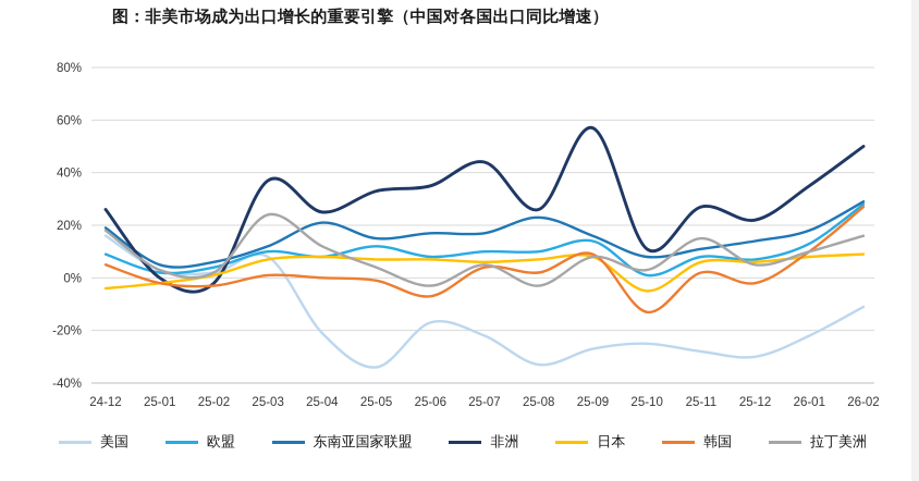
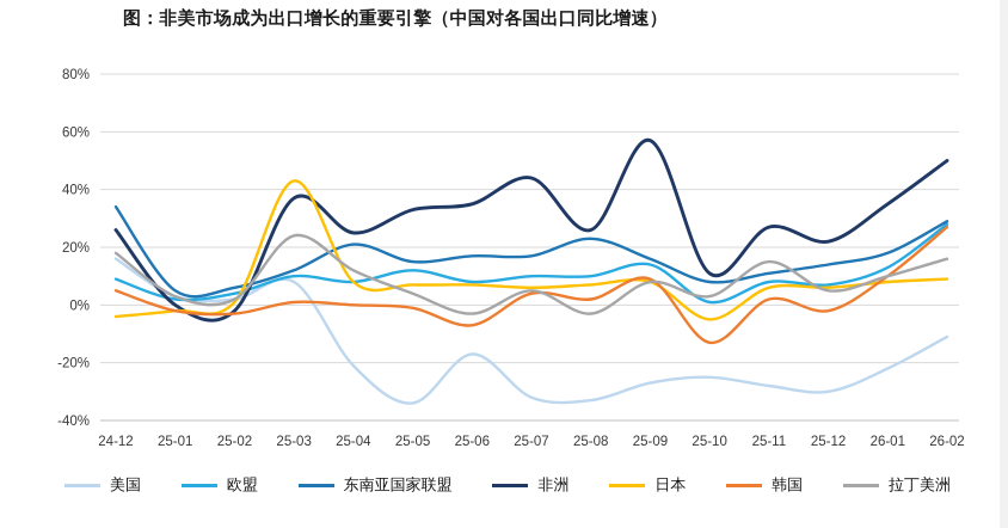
东南亚国家联盟/24-12: 19% -> 34%
日本/25-03: 7% -> 43%
美国/25-07: -22% -> -32%
